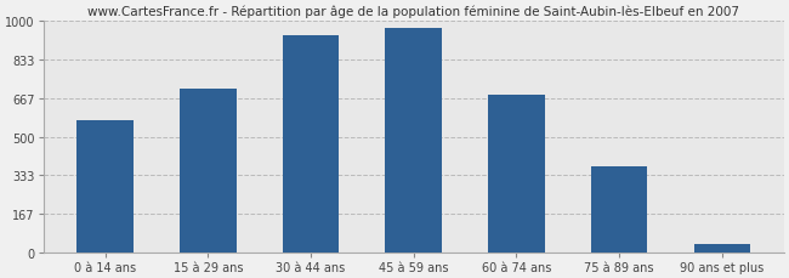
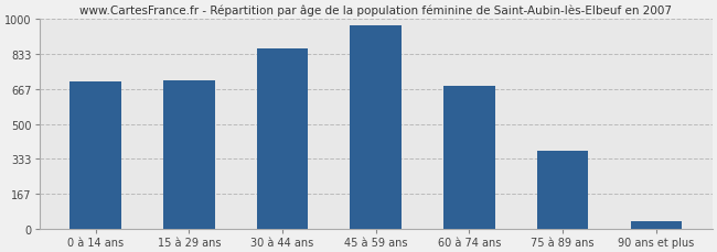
0 à 14 ans: 570 -> 700
30 à 44 ans: 940 -> 860
